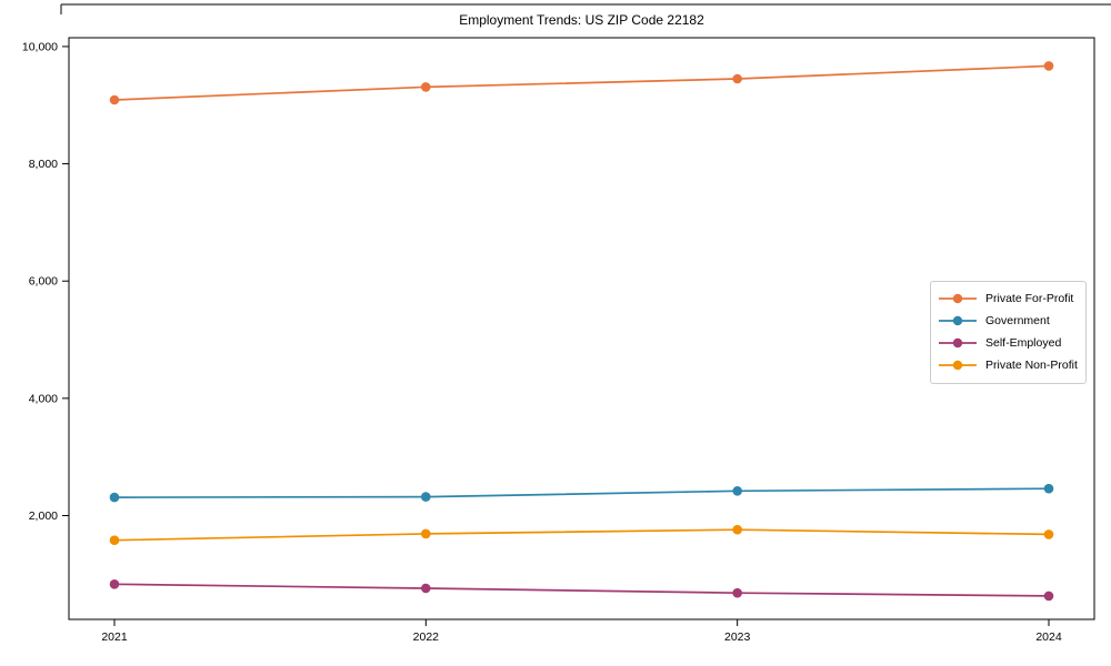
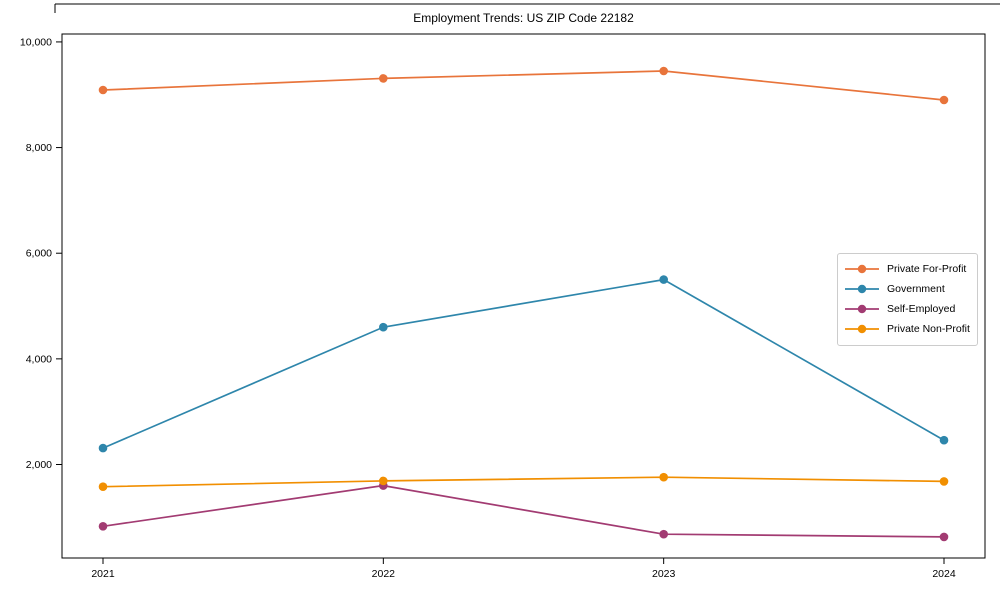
Government/2022: 2300 -> 4600
Self-Employed/2022: 800 -> 1600
Government/2023: 2400 -> 5500
Private For-Profit/2024: 9700 -> 8900
